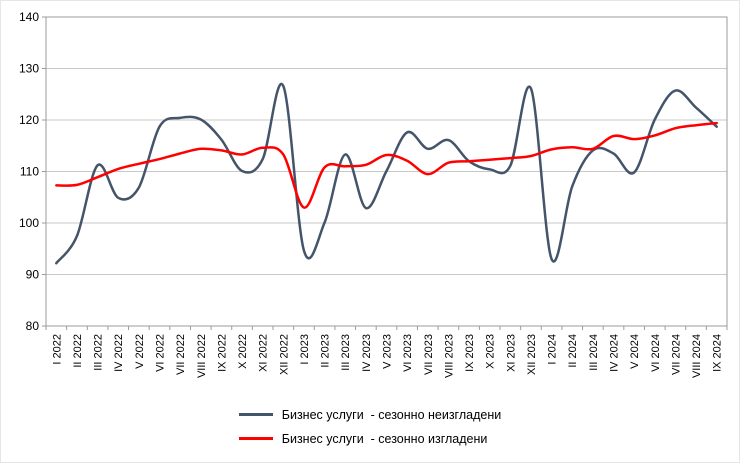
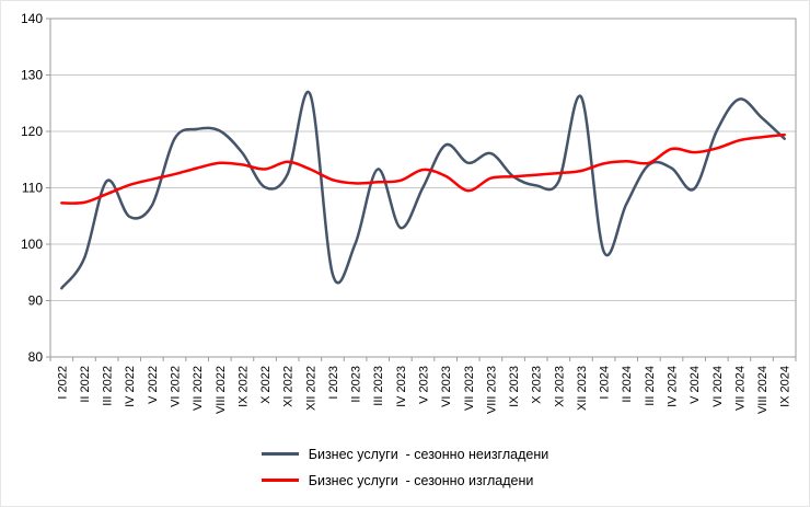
Бизнес услуги - сезонно изгладени/I 2023: 103 -> 111
Бизнес услуги - сезонно неизгладени/I 2024: 93 -> 99
